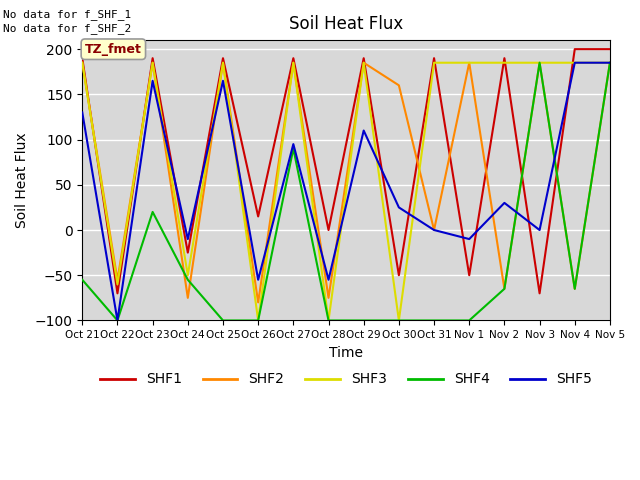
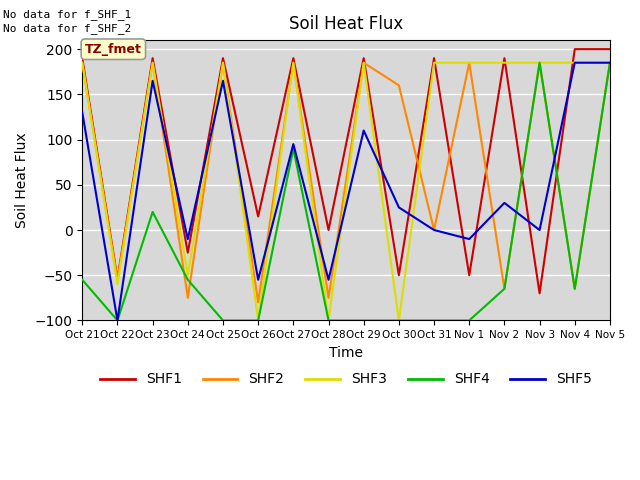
SHF1/Oct 22: -70 -> -54
